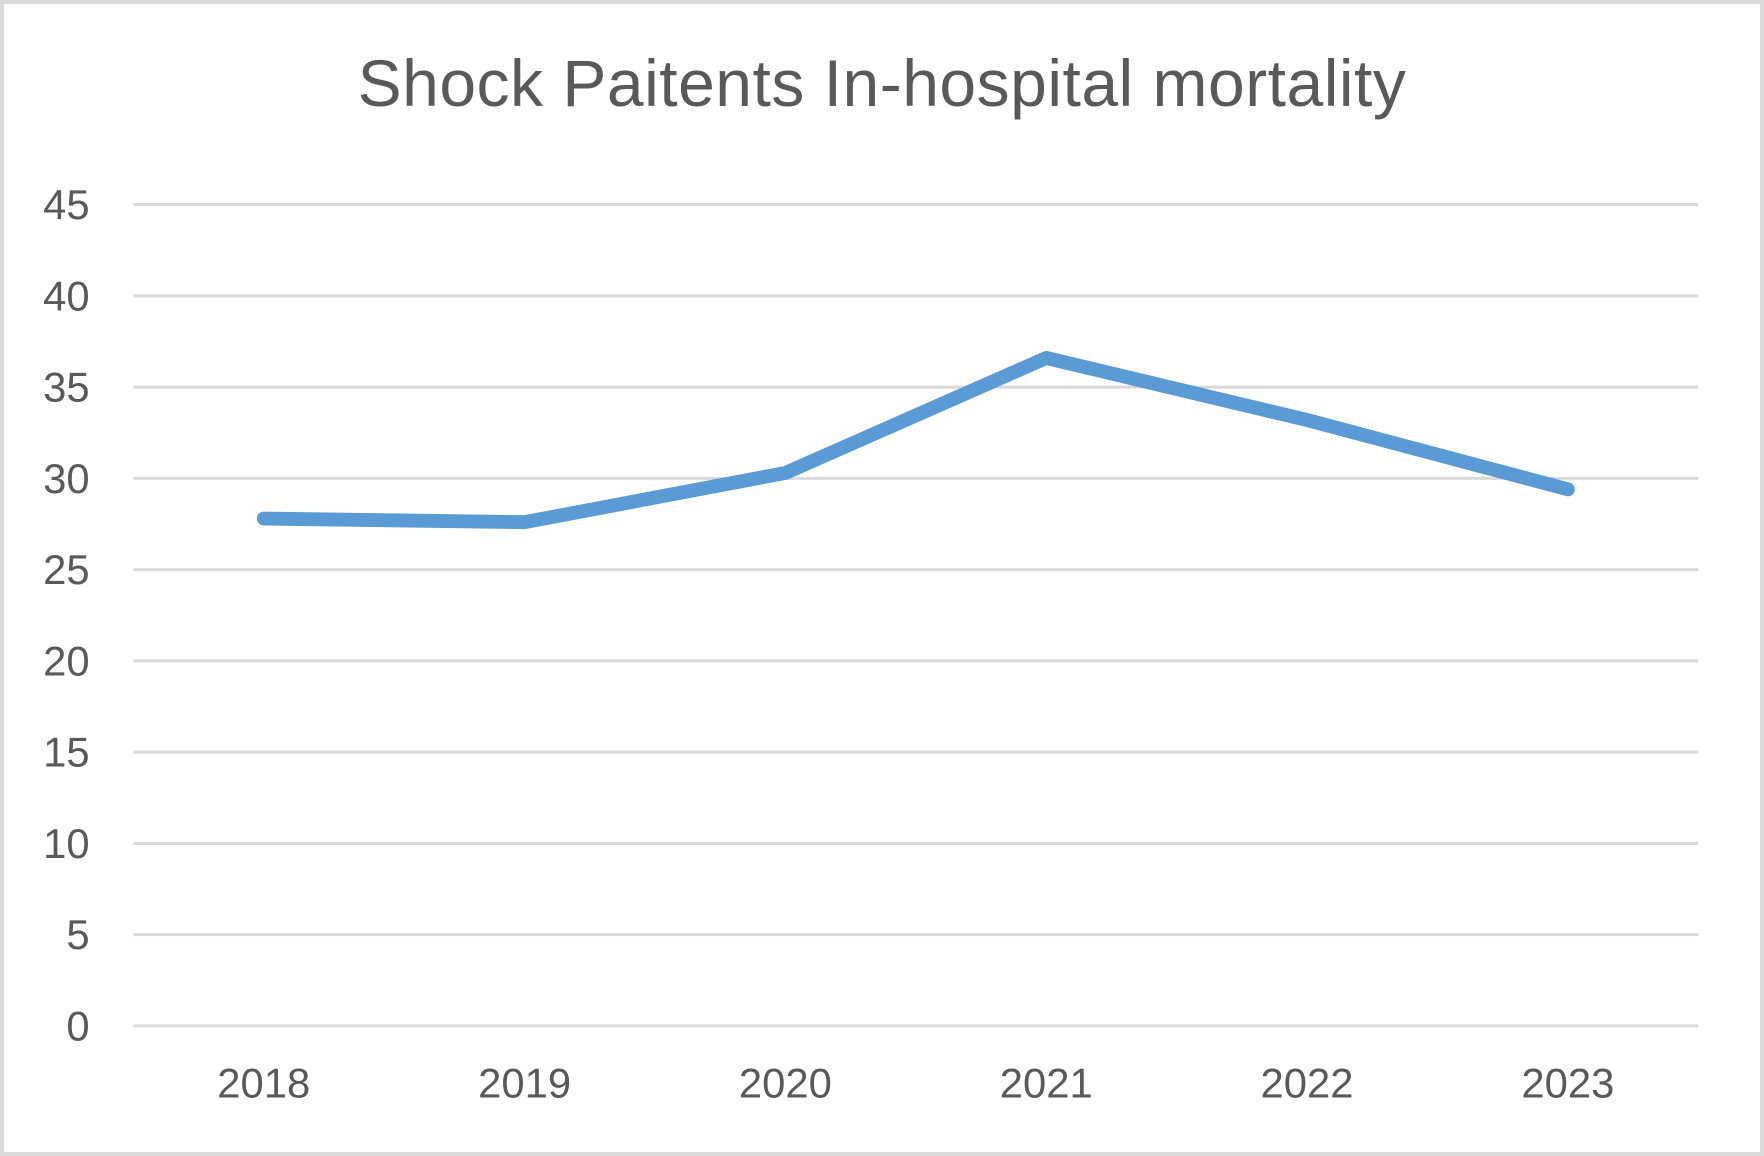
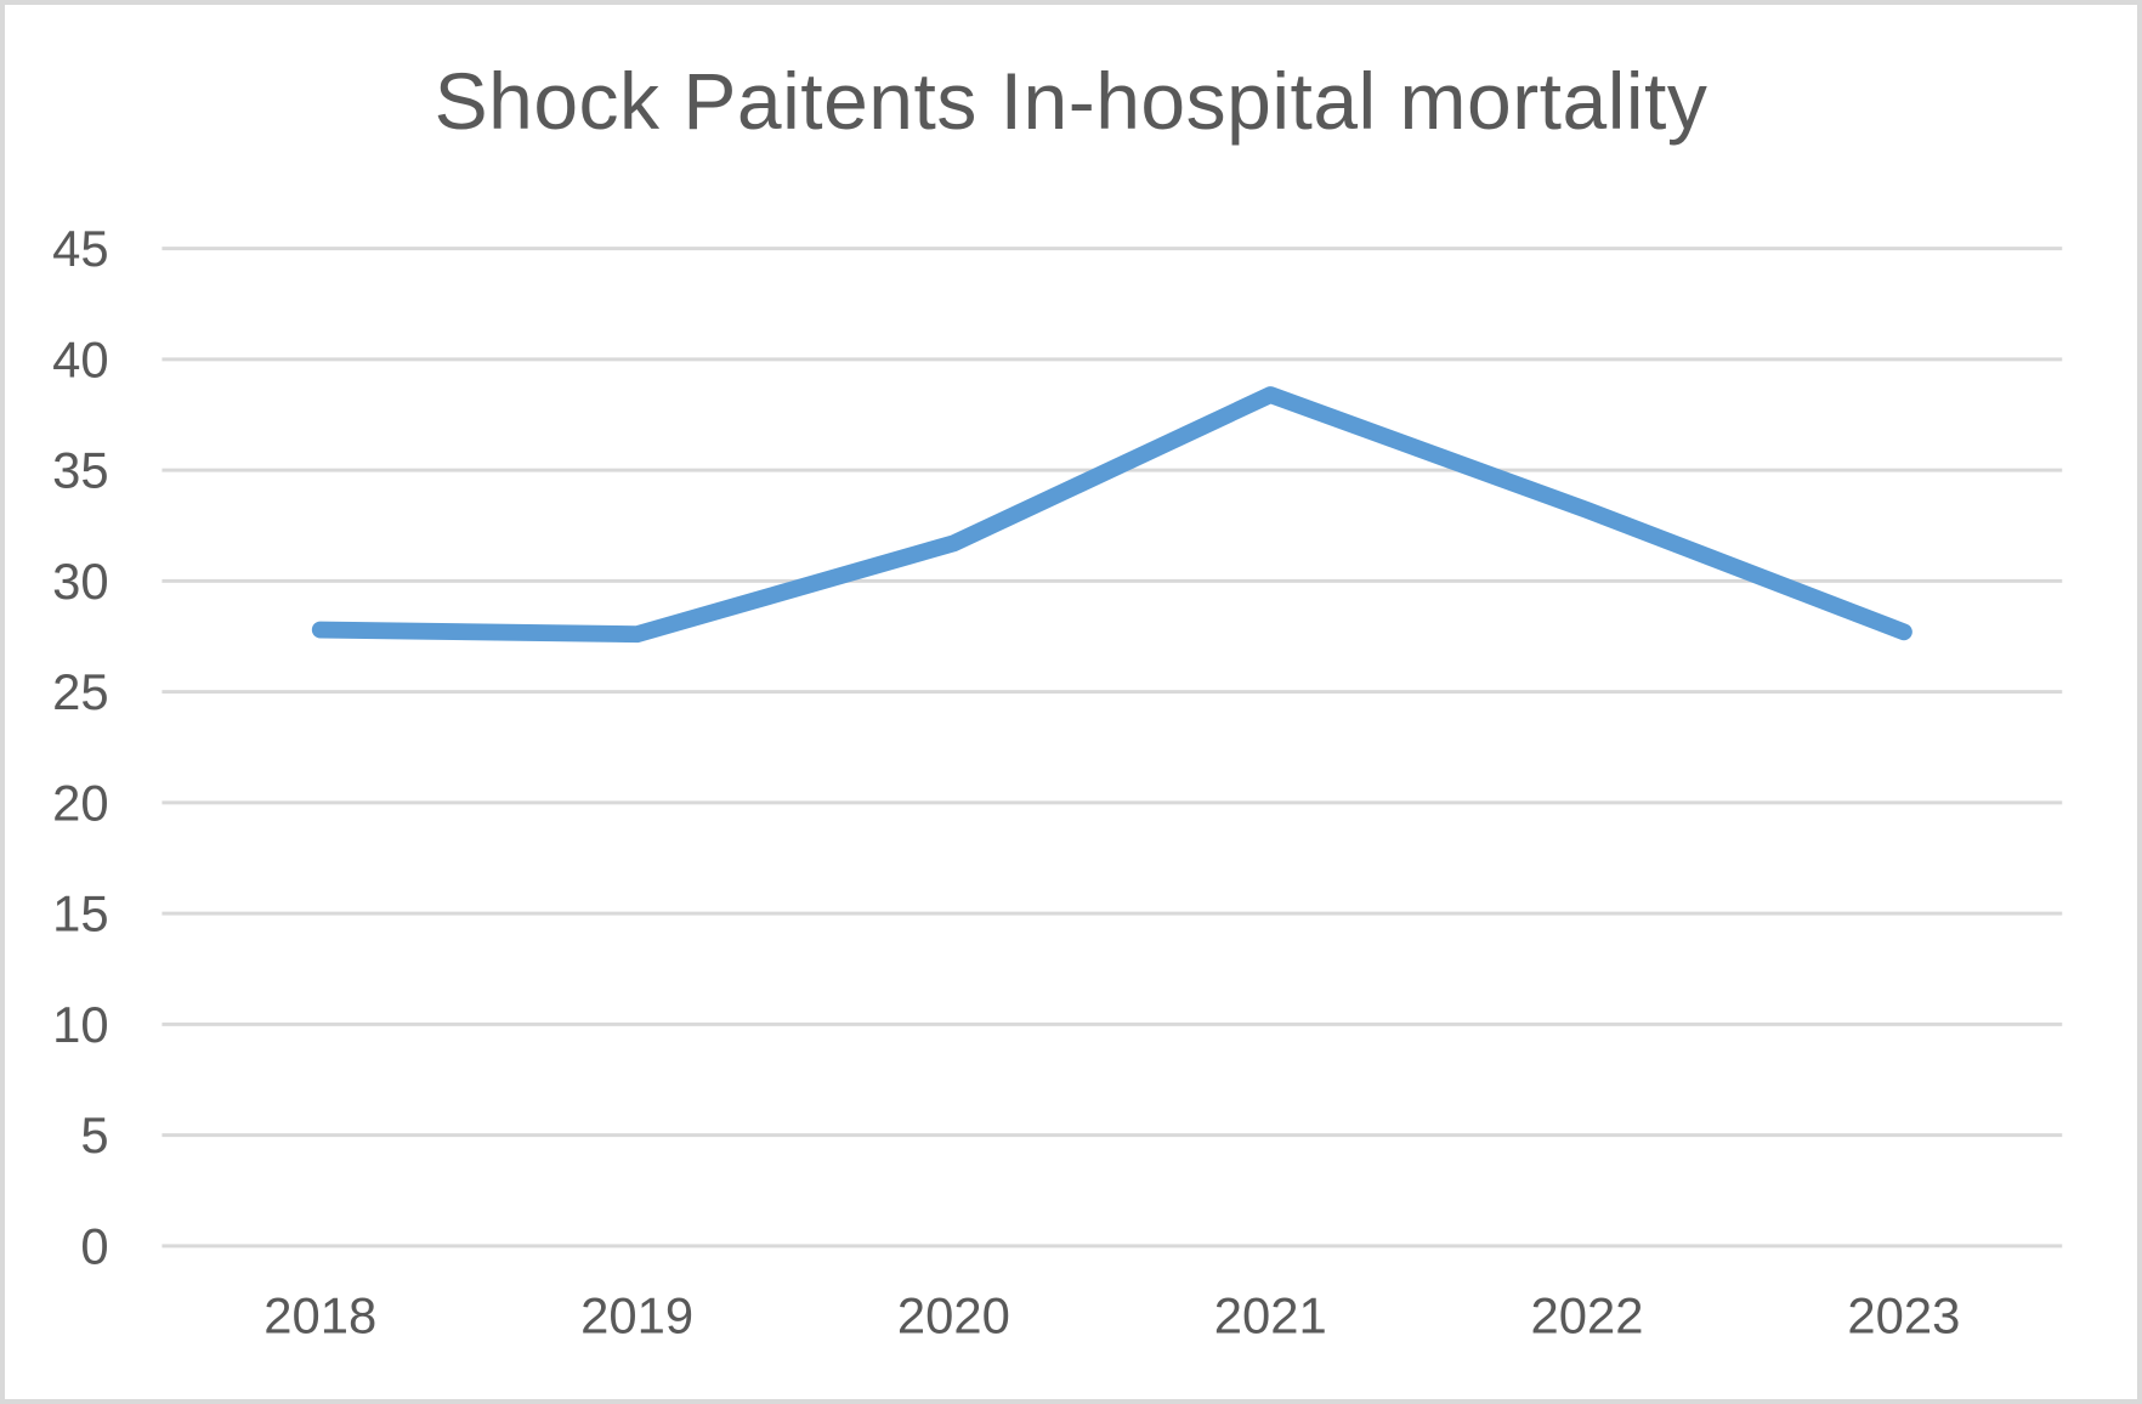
2020: 30.3 -> 31.7
2021: 36.6 -> 38.4
2023: 29.4 -> 27.7
